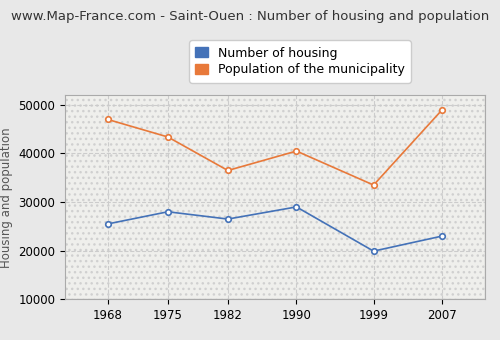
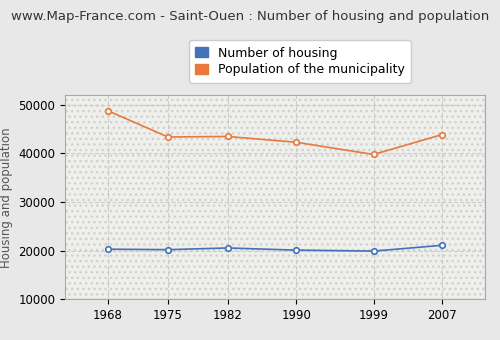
Number of housing/1968: 25500 -> 20300
Population of the municipality/1968: 47000 -> 48800
Number of housing/1975: 28000 -> 20200
Number of housing/1982: 26500 -> 20600
Population of the municipality/1982: 36500 -> 43500
Number of housing/1990: 29000 -> 20100
Population of the municipality/1990: 40500 -> 42300
Population of the municipality/1999: 33500 -> 39800
Number of housing/2007: 23000 -> 21100
Population of the municipality/2007: 49000 -> 43900
